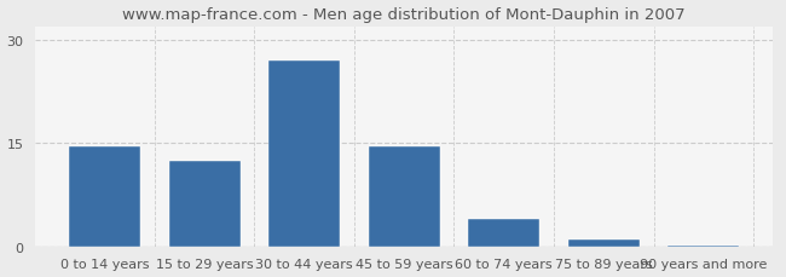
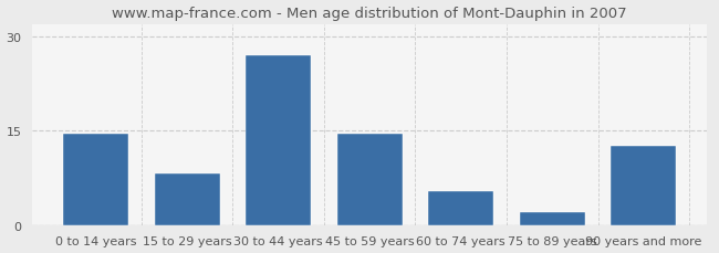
15 to 29 years: 12.5 -> 8.2
60 to 74 years: 4.0 -> 5.4
75 to 89 years: 1.0 -> 2.0
90 years and more: 0.2 -> 12.6
